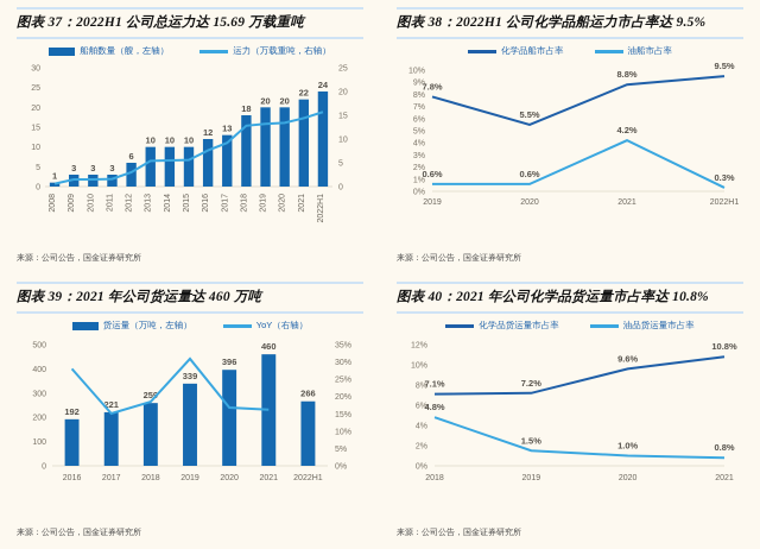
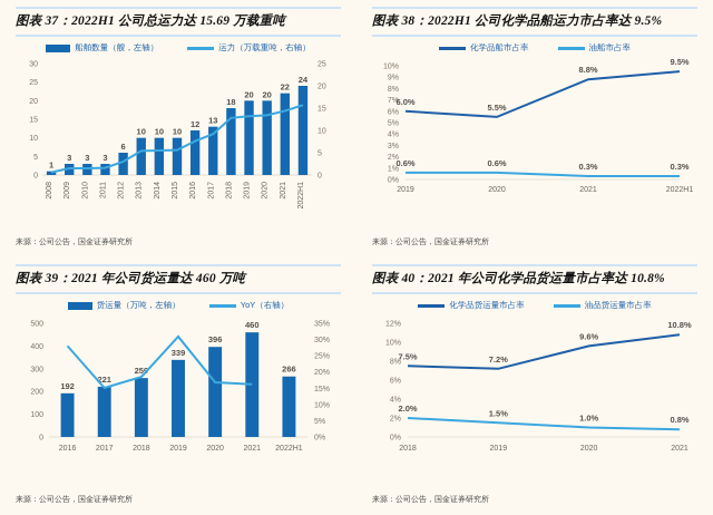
图表 38：2022H1 公司化学品船运力市占率达 9.5%/化学品船市占率/2019: 7.8% -> 6.0%
图表 38：2022H1 公司化学品船运力市占率达 9.5%/油船市占率/2021: 4.2% -> 0.3%
图表 40：2021 年公司化学品货运量市占率达 10.8%/化学品货运量市占率/2018: 7.1% -> 7.5%
图表 40：2021 年公司化学品货运量市占率达 10.8%/油品货运量市占率/2018: 4.8% -> 2.0%
